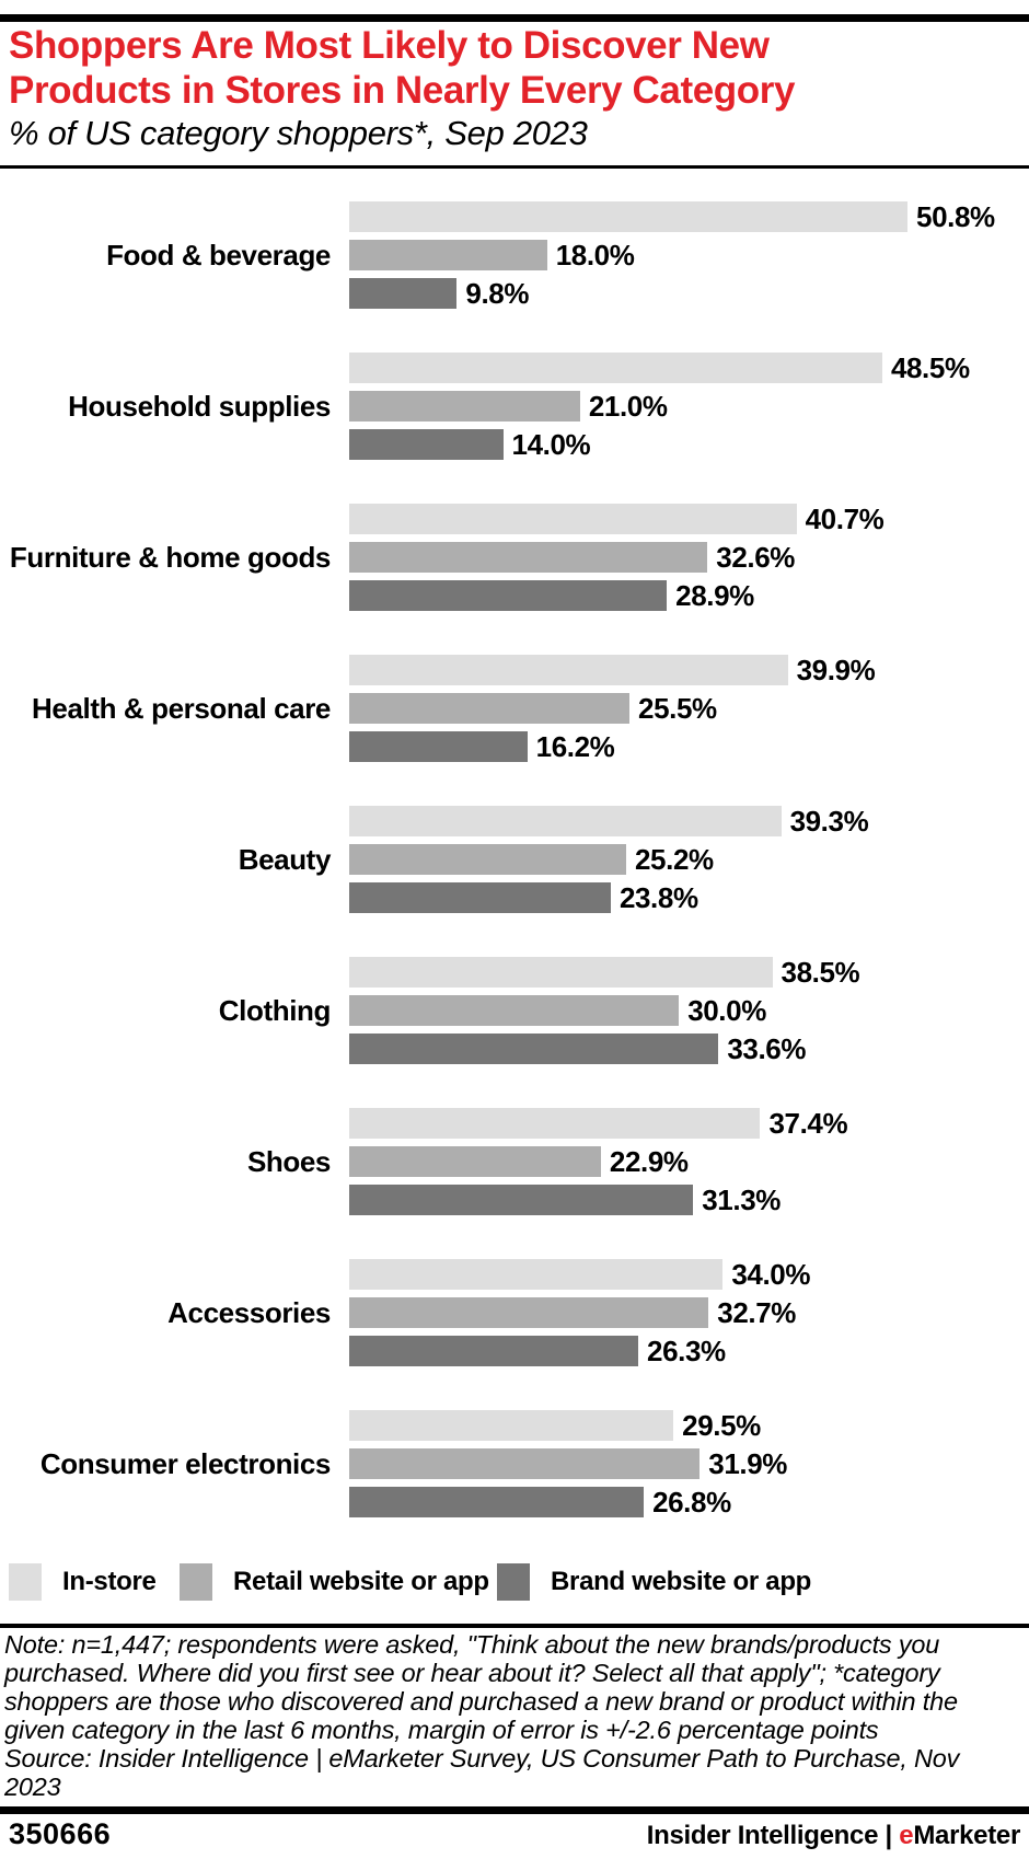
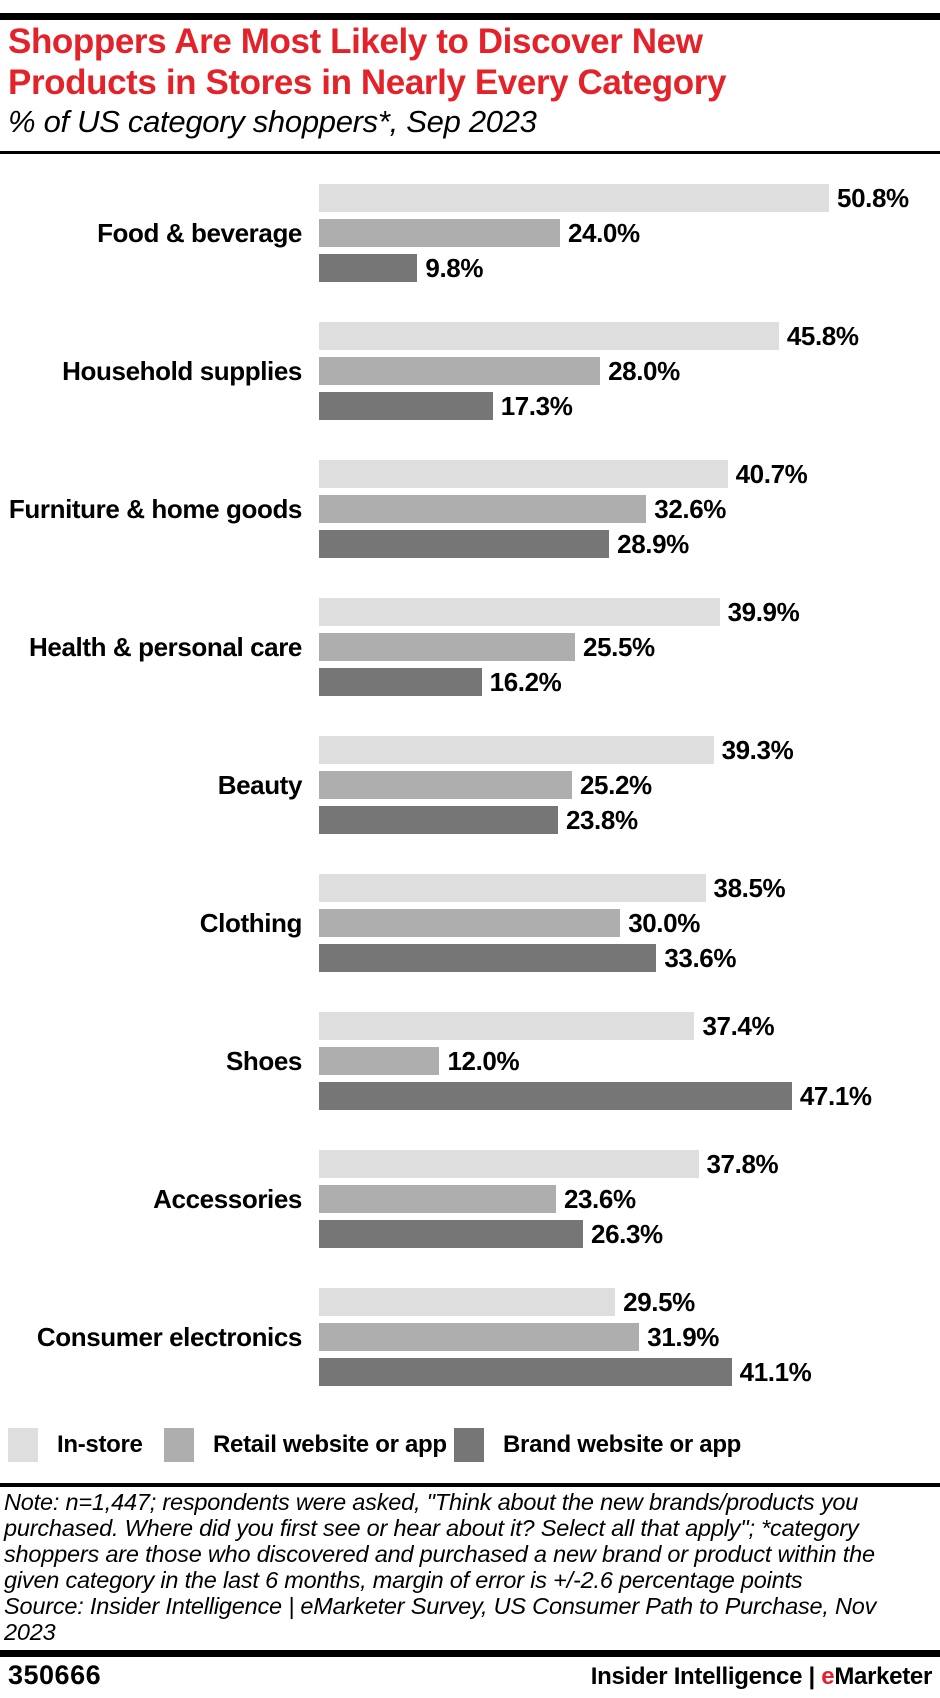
Retail website or app/Food & beverage: 18.0% -> 24.0%
In-store/Household supplies: 48.5% -> 45.8%
Retail website or app/Household supplies: 21.0% -> 28.0%
Brand website or app/Household supplies: 14.0% -> 17.3%
Retail website or app/Shoes: 22.9% -> 12.0%
Brand website or app/Shoes: 31.3% -> 47.1%
In-store/Accessories: 34.0% -> 37.8%
Retail website or app/Accessories: 32.7% -> 23.6%
Brand website or app/Consumer electronics: 26.8% -> 41.1%
